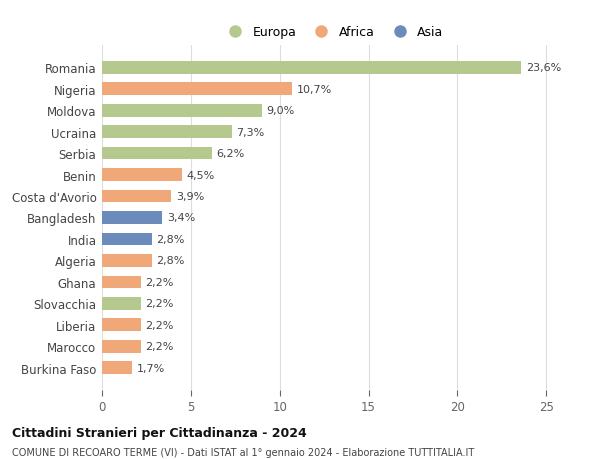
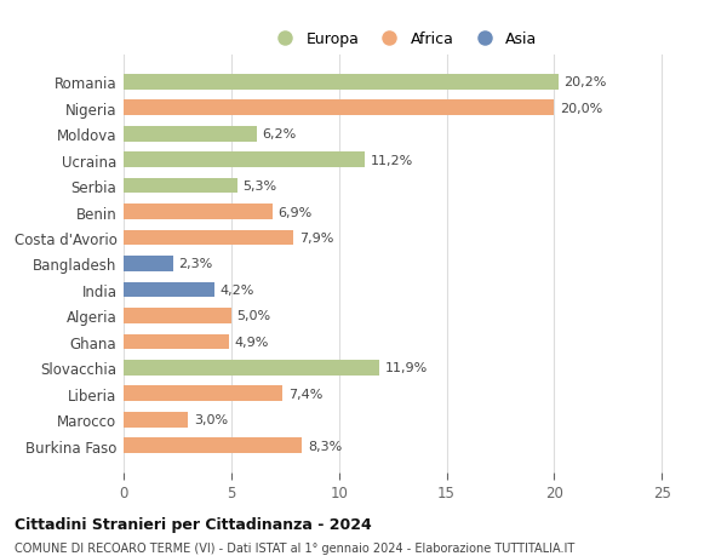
Romania: 23,6% -> 20,2%
Nigeria: 10,7% -> 20,0%
Moldova: 9,0% -> 6,2%
Ucraina: 7,3% -> 11,2%
Serbia: 6,2% -> 5,3%
Benin: 4,5% -> 6,9%
Costa d'Avorio: 3,9% -> 7,9%
Bangladesh: 3,4% -> 2,3%
India: 2,8% -> 4,2%
Algeria: 2,8% -> 5,0%
Ghana: 2,2% -> 4,9%
Slovacchia: 2,2% -> 11,9%
Liberia: 2,2% -> 7,4%
Marocco: 2,2% -> 3,0%
Burkina Faso: 1,7% -> 8,3%
